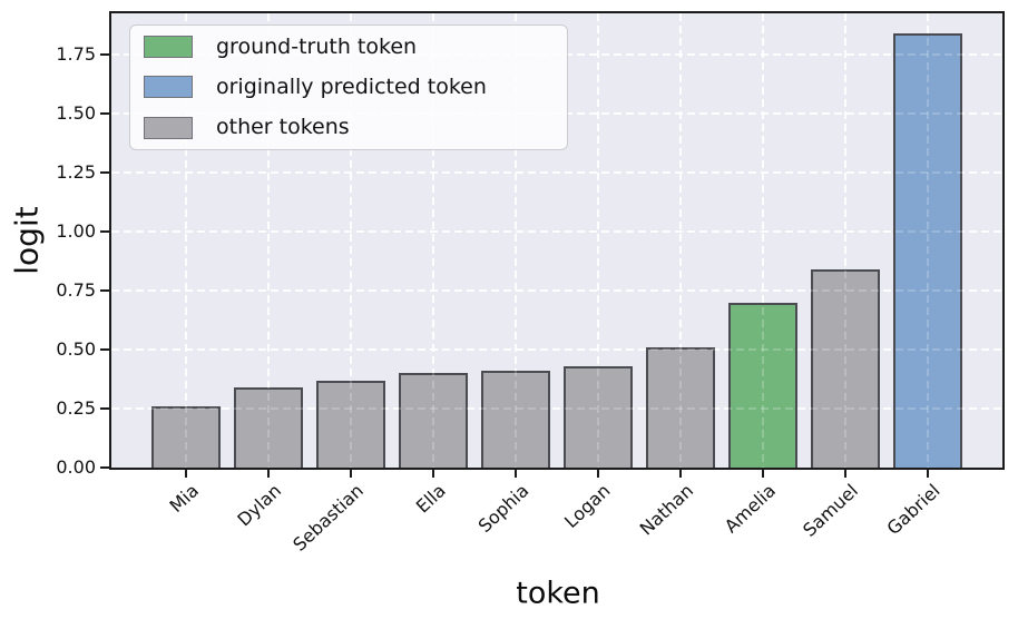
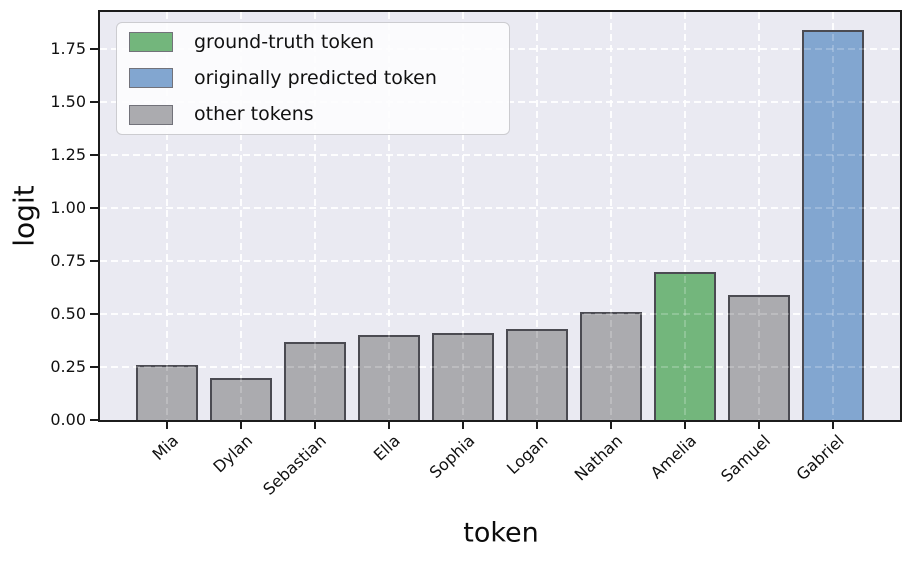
Dylan: 0.34 -> 0.20
Samuel: 0.84 -> 0.59
